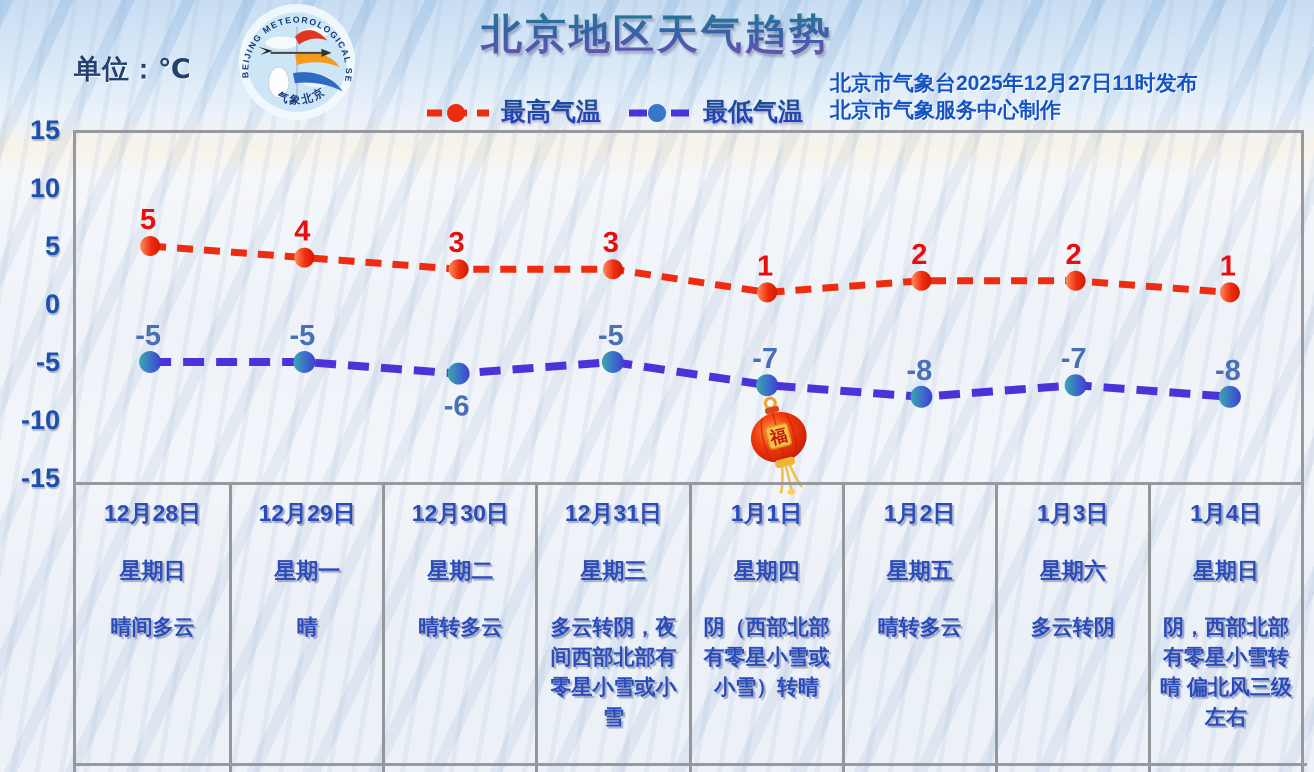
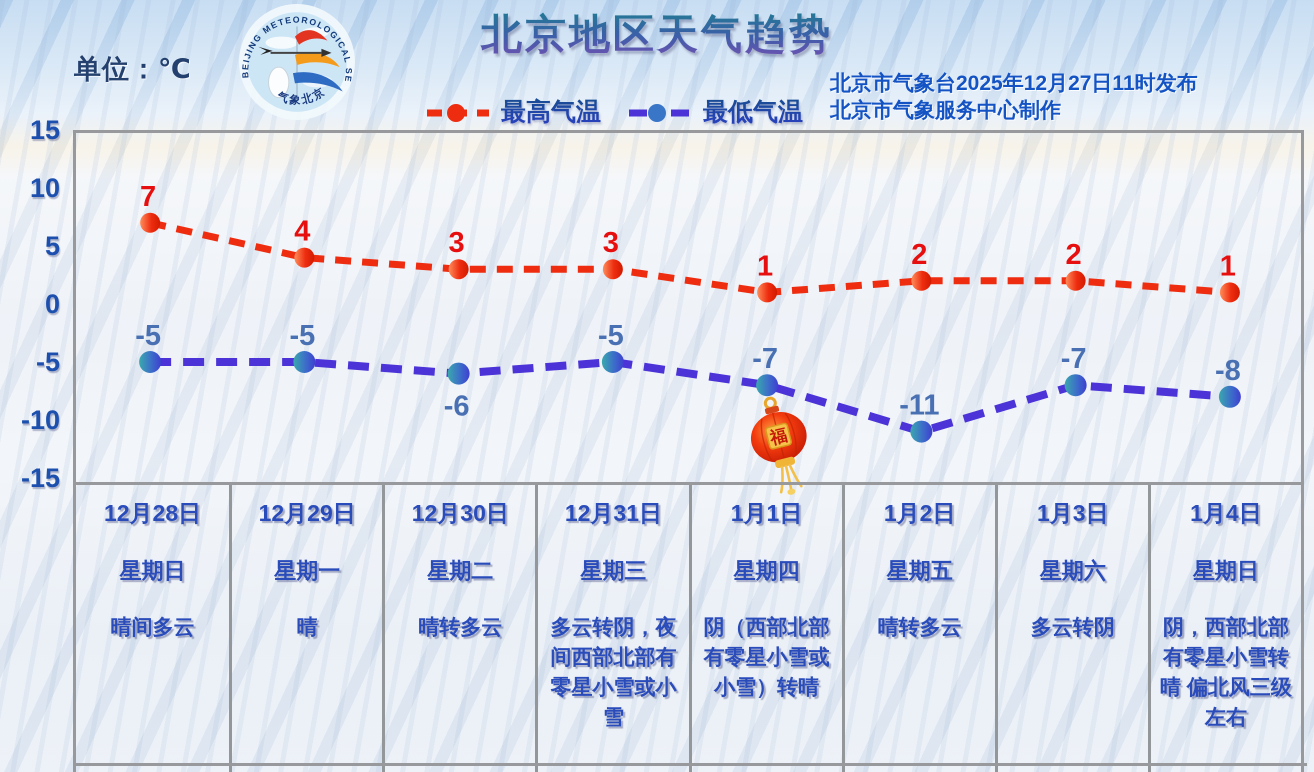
最高气温/12月28日: 5 -> 7
最低气温/1月2日: -8 -> -11
